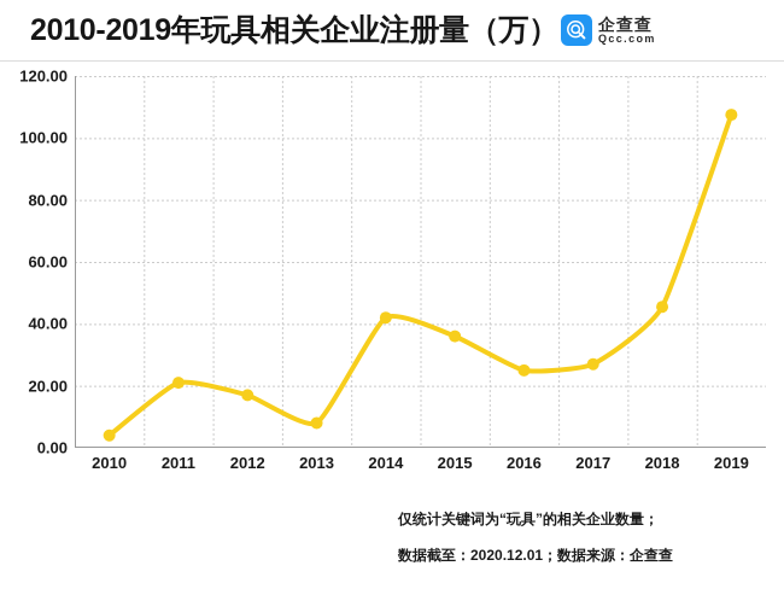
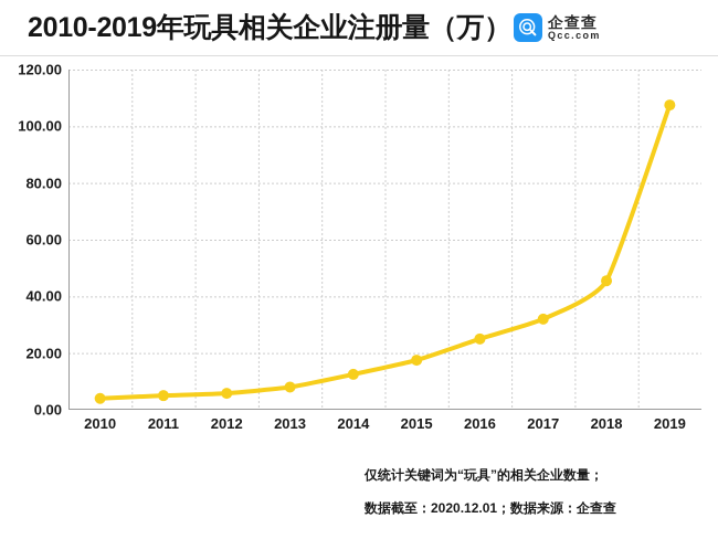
2011: 21 -> 5
2012: 17 -> 6
2014: 42 -> 12
2015: 36 -> 18
2017: 27 -> 32
